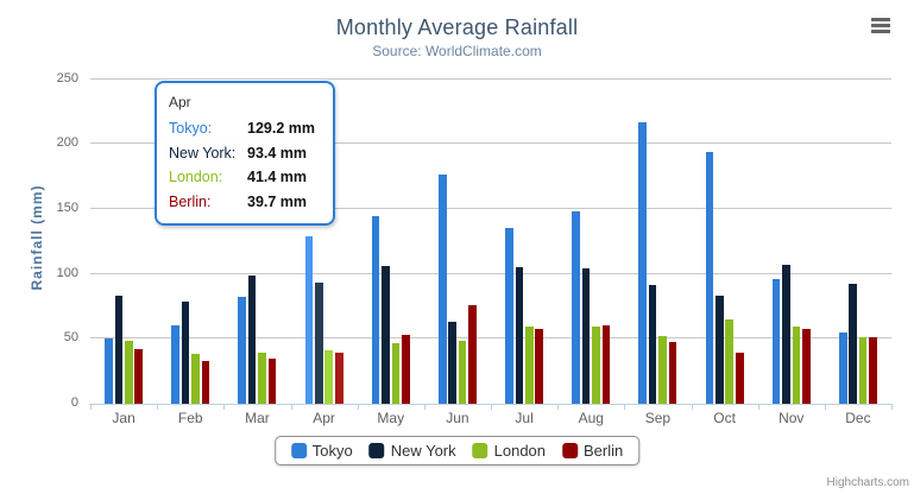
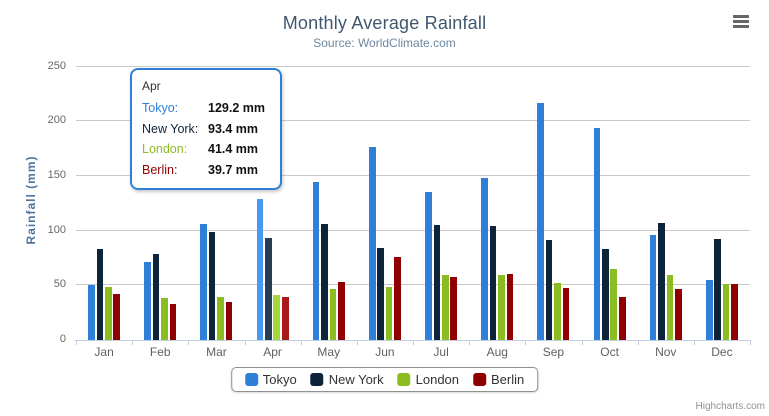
Tokyo/Feb: 60 -> 72
Tokyo/Mar: 82 -> 106
New York/Jun: 63 -> 84
Berlin/Nov: 58 -> 47
